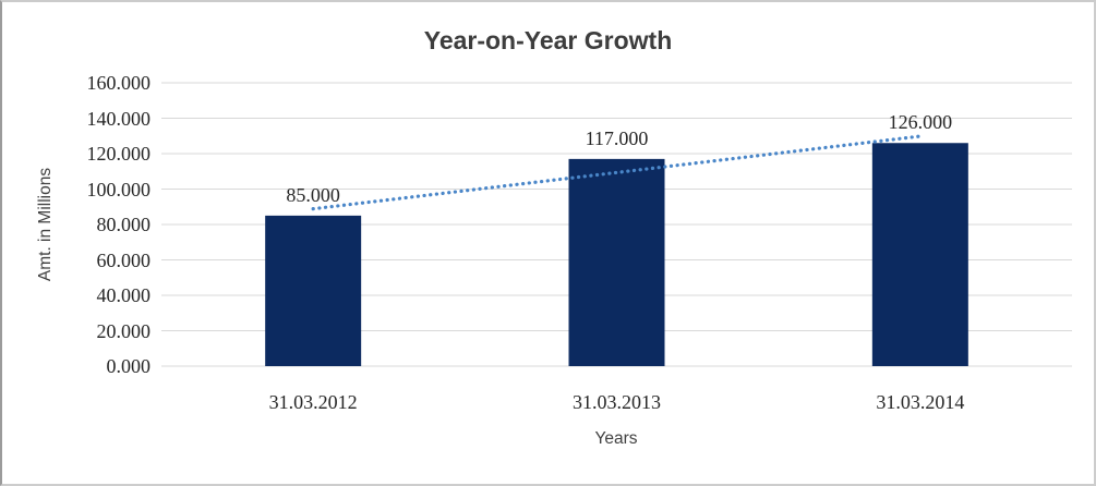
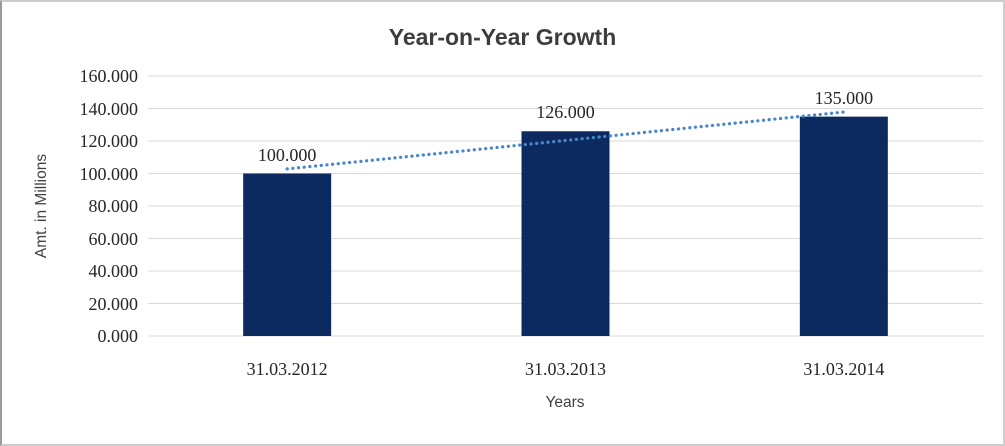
31.03.2012: 85.000 -> 100.000
31.03.2013: 117.000 -> 126.000
31.03.2014: 126.000 -> 135.000
